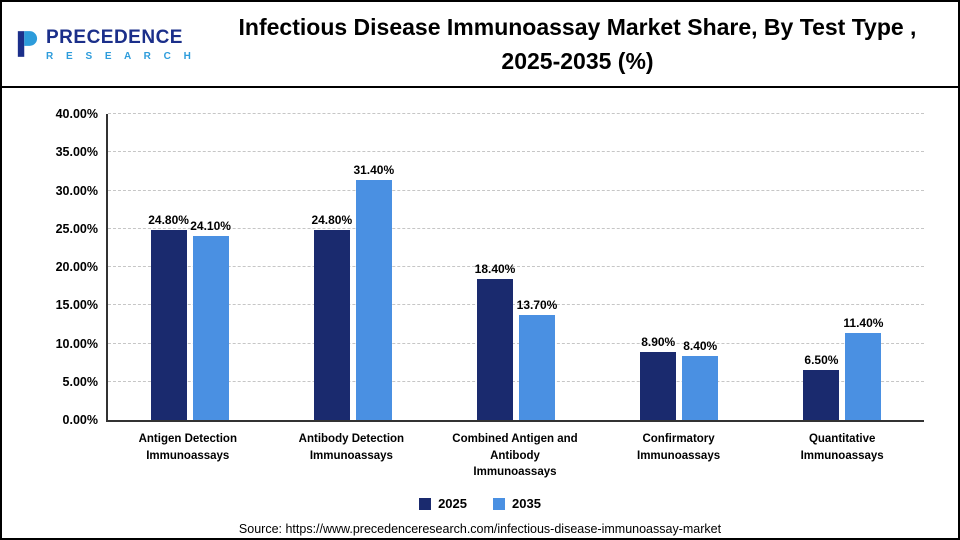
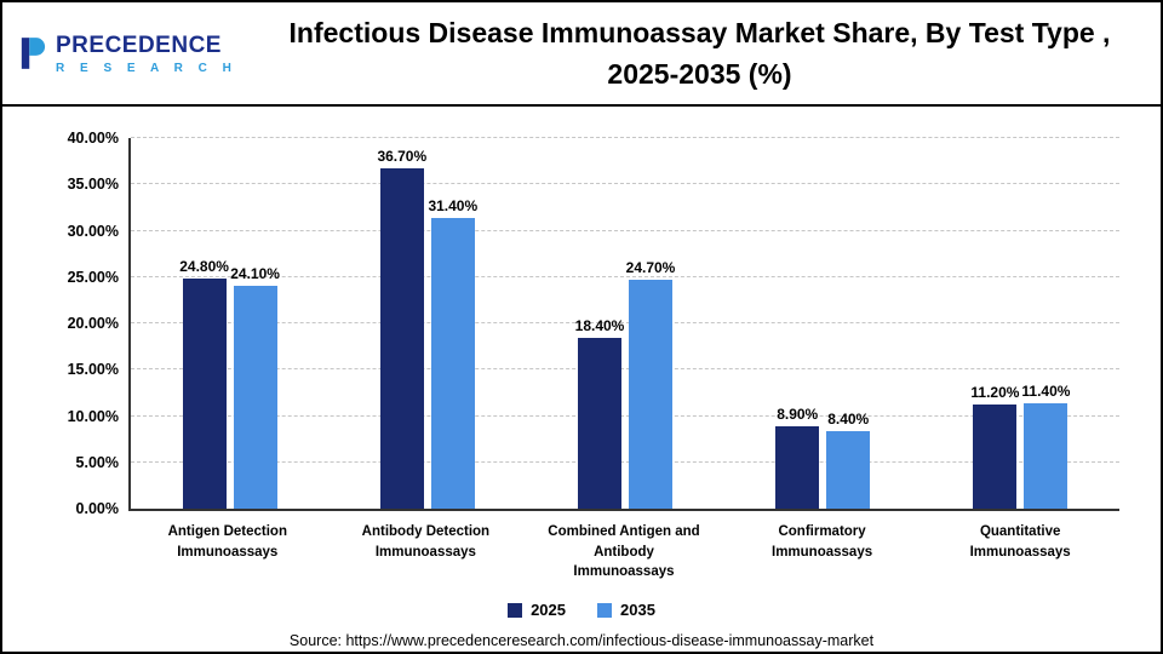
2025/Antibody Detection Immunoassays: 24.80% -> 36.70%
2035/Combined Antigen and Antibody Immunoassays: 13.70% -> 24.70%
2025/Quantitative Immunoassays: 6.50% -> 11.20%
